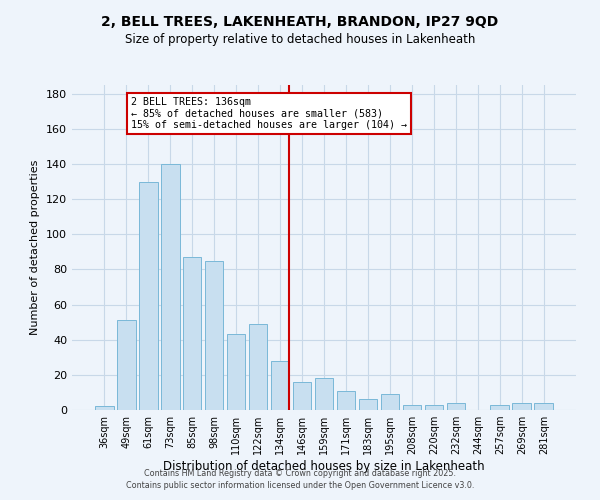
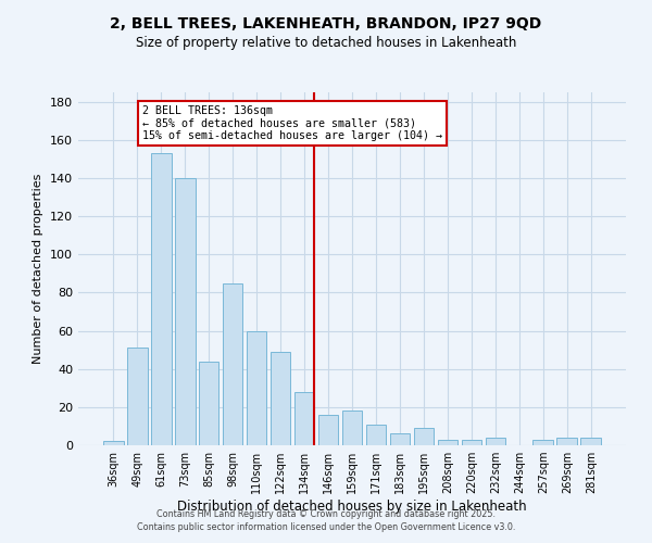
61sqm: 130 -> 153
85sqm: 87 -> 44
110sqm: 43 -> 60
